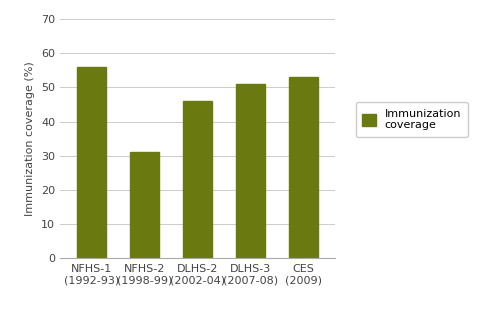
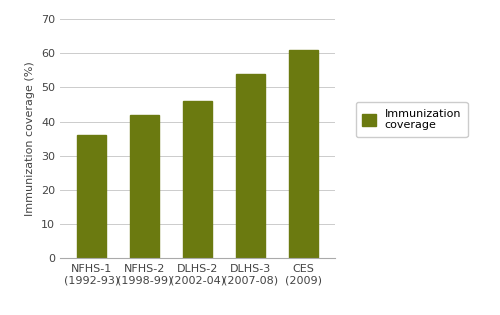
NFHS-1 (1992-93): 56 -> 36
NFHS-2 (1998-99): 31 -> 42
DLHS-3 (2007-08): 51 -> 54
CES (2009): 53 -> 61
